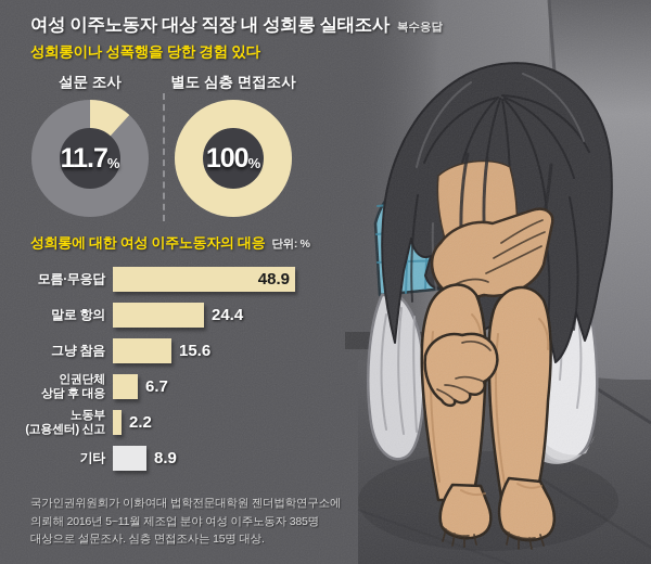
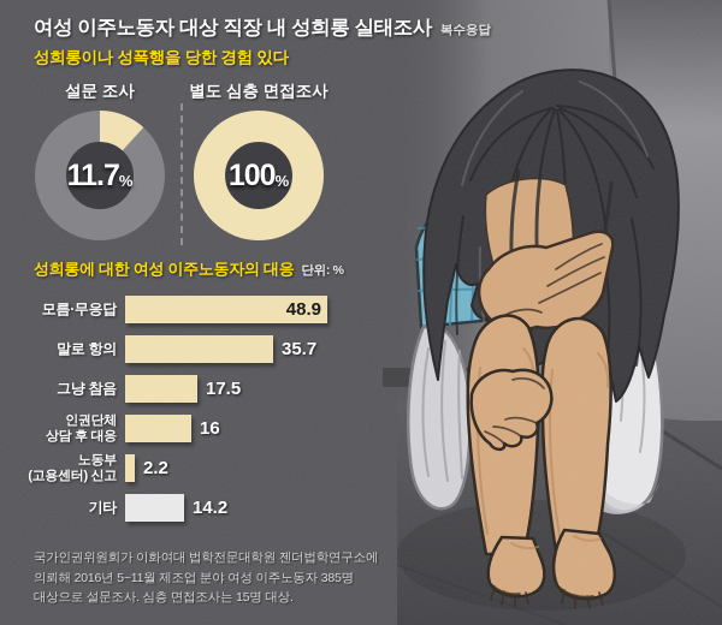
성희롱에 대한 여성 이주노동자의 대응/말로 항의: 24.4 -> 35.7
성희롱에 대한 여성 이주노동자의 대응/그냥 참음: 15.6 -> 17.5
성희롱에 대한 여성 이주노동자의 대응/인권단체 상담 후 대응: 6.7 -> 16
성희롱에 대한 여성 이주노동자의 대응/기타: 8.9 -> 14.2
